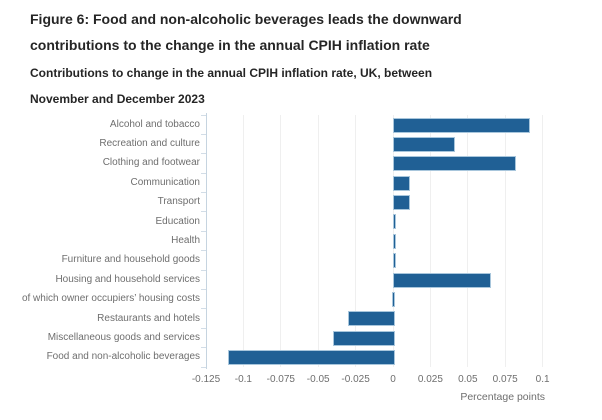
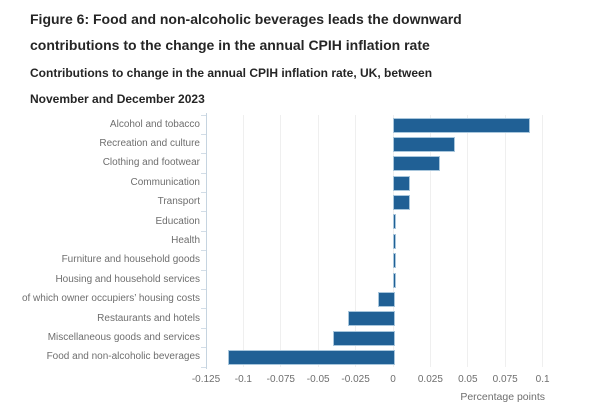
Clothing and footwear: 0.081 -> 0.030
Housing and household services: 0.064 -> 0.001
of which owner occupiers’ housing costs: -0.001 -> -0.010
